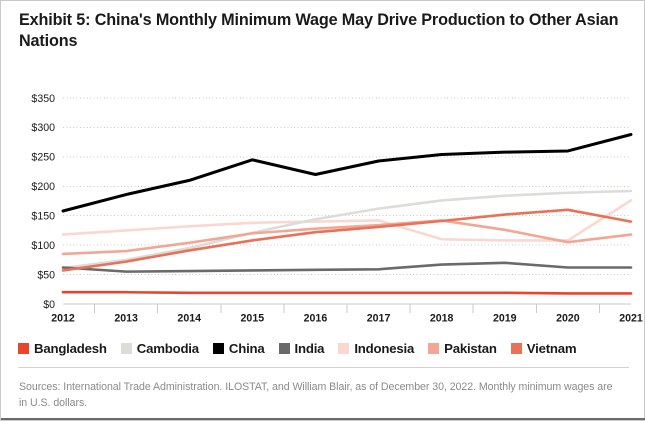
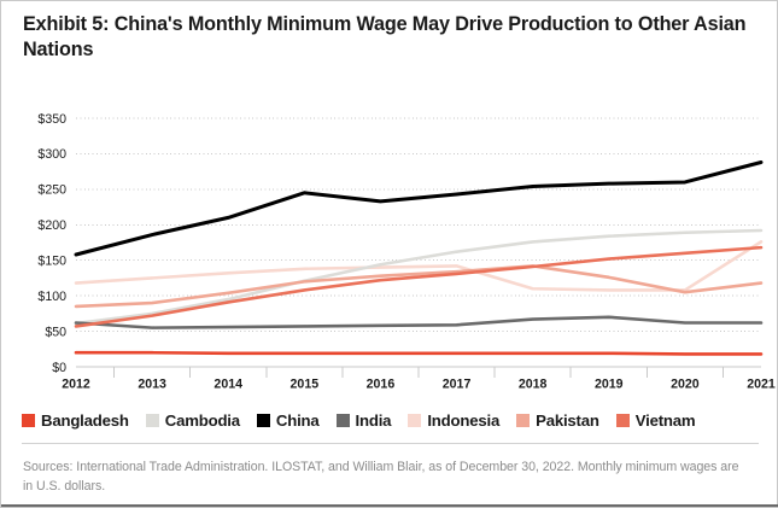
China/2016: $220 -> $230
Vietnam/2021: $140 -> $170
